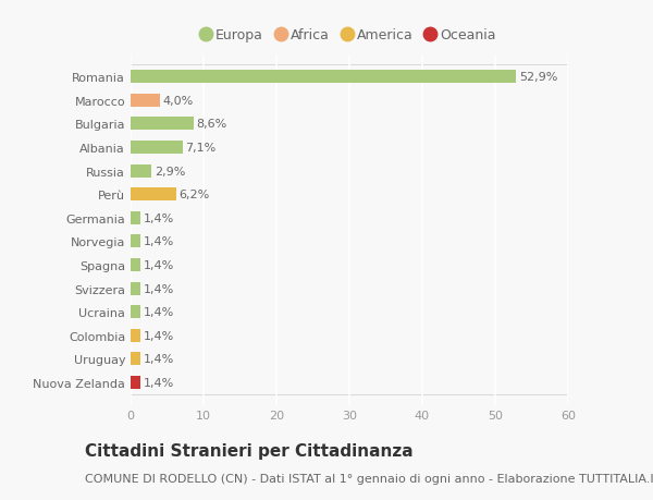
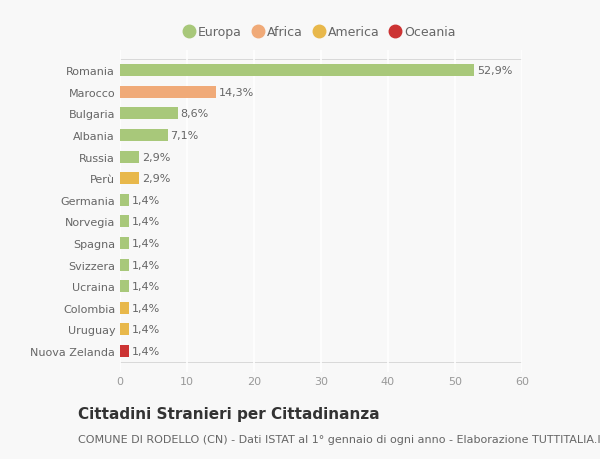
Marocco: 4,0% -> 14,3%
Perù: 6,2% -> 2,9%
